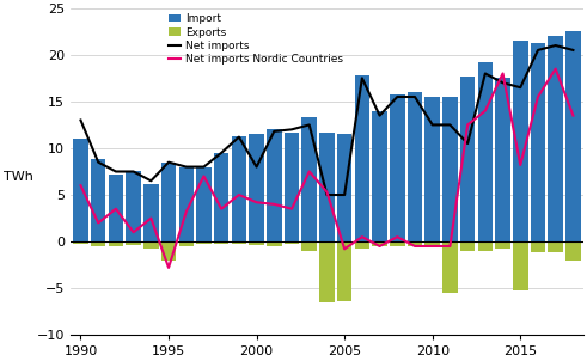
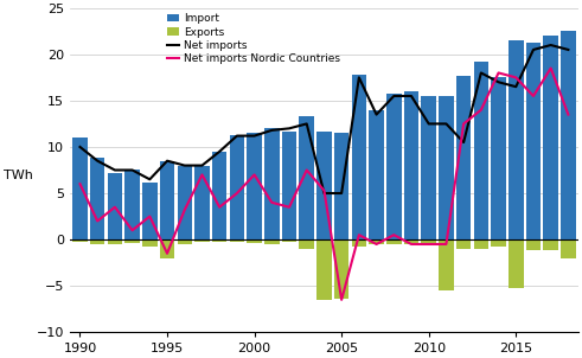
Net imports/1990: 13.0 -> 10.0
Net imports Nordic Countries/1995: -2.8 -> -1.5
Net imports/2000: 8.0 -> 11.2
Net imports Nordic Countries/2000: 4.2 -> 7.0
Net imports Nordic Countries/2005: -0.8 -> -6.5
Net imports Nordic Countries/2015: 8.2 -> 17.5
